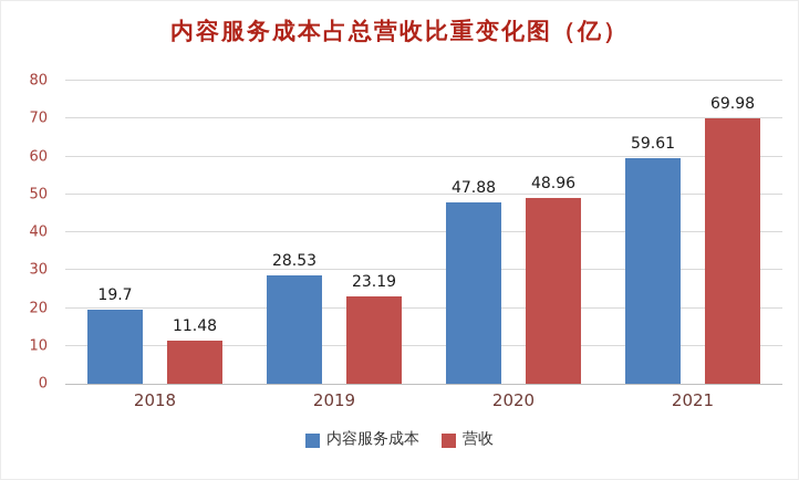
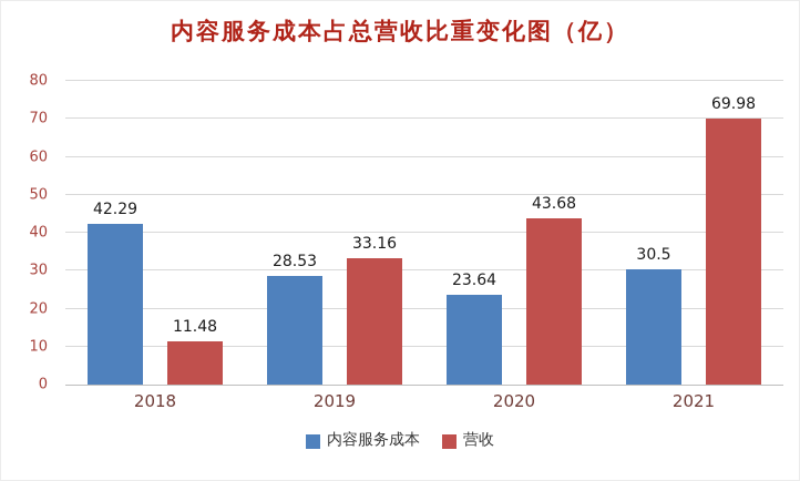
内容服务成本/2018: 19.7 -> 42.29
营收/2019: 23.19 -> 33.16
内容服务成本/2020: 47.88 -> 23.64
营收/2020: 48.96 -> 43.68
内容服务成本/2021: 59.61 -> 30.5
